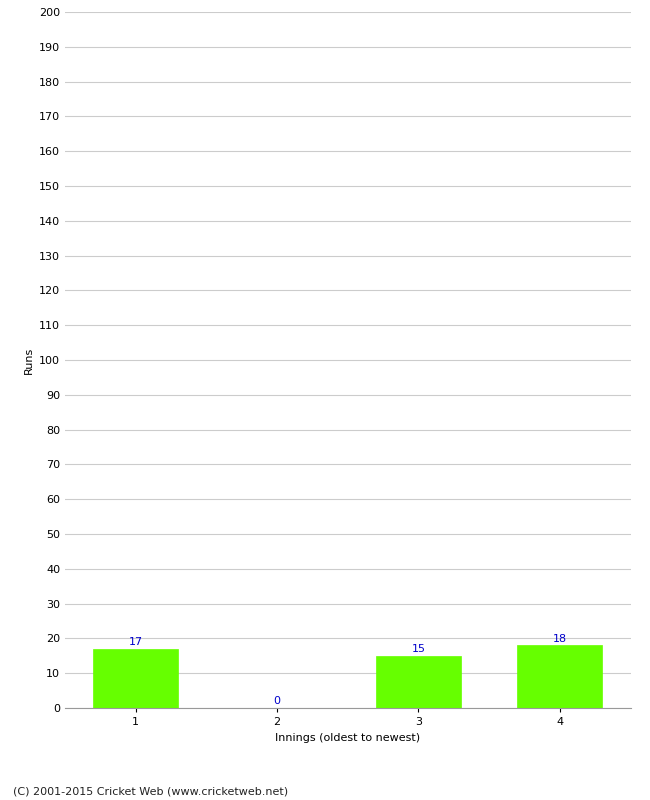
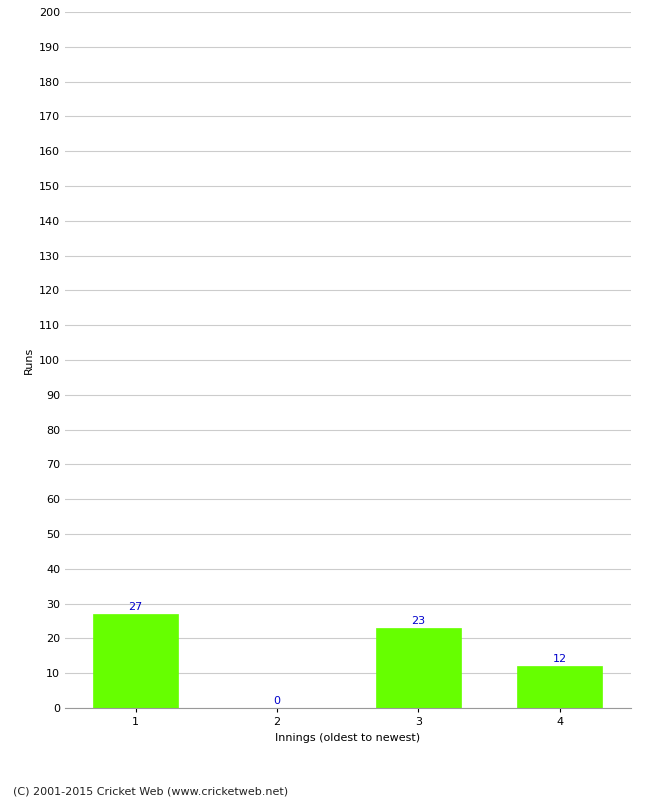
1: 17 -> 27
3: 15 -> 23
4: 18 -> 12
